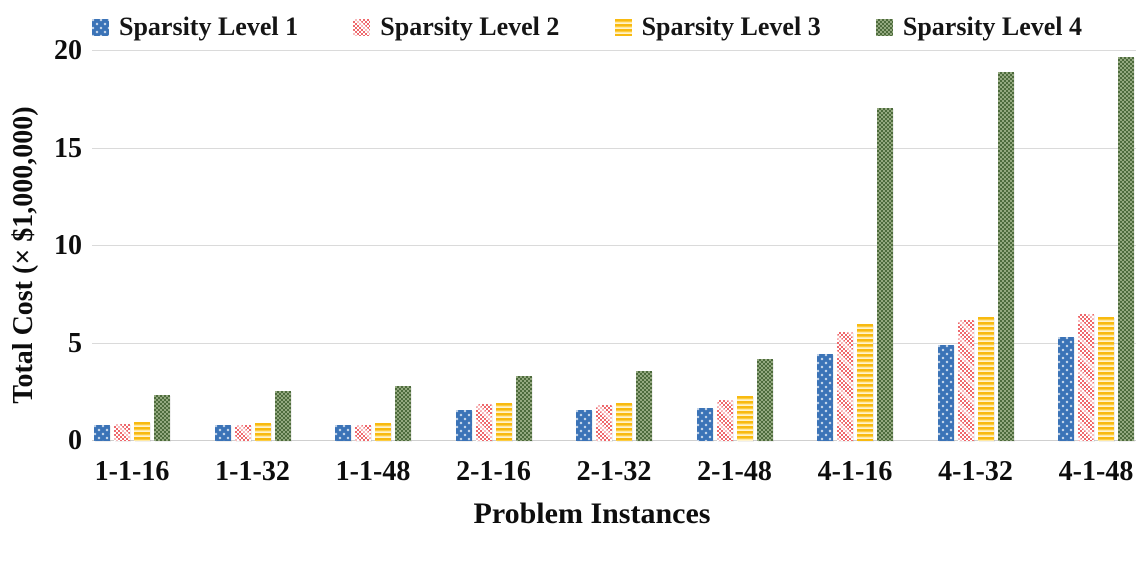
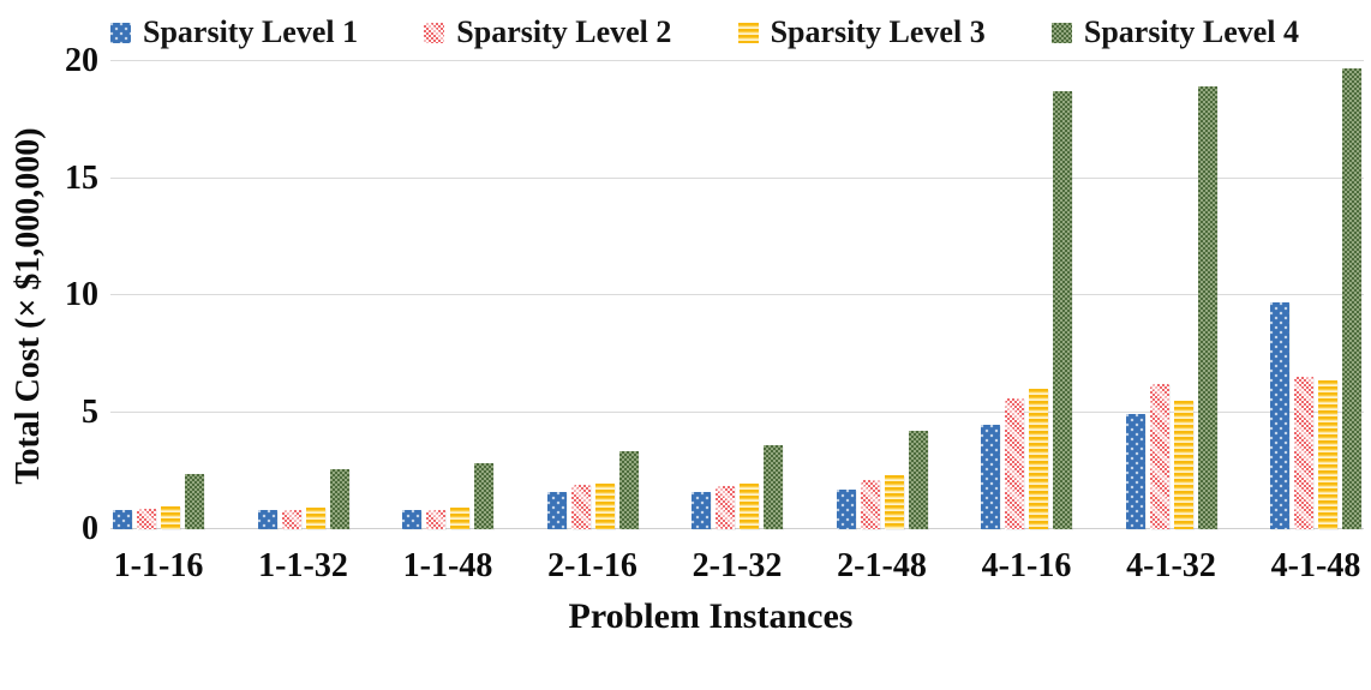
Sparsity Level 4/4-1-16: 17.1 -> 18.7
Sparsity Level 3/4-1-32: 6.3 -> 5.5
Sparsity Level 1/4-1-48: 5.3 -> 9.7
